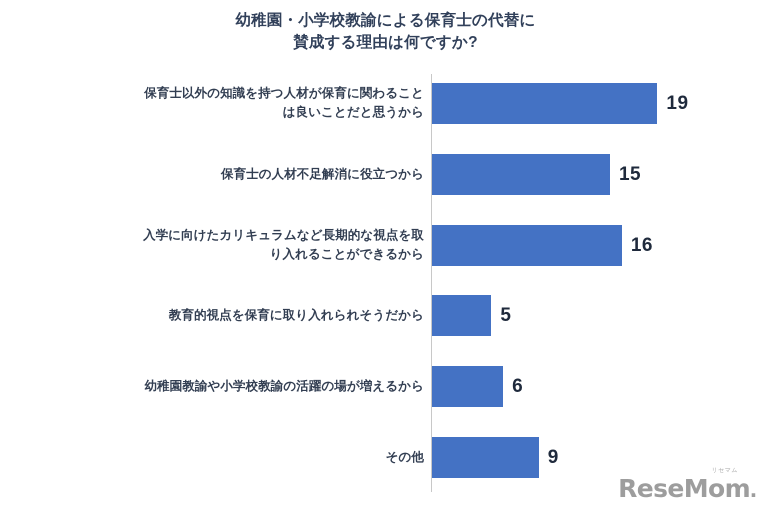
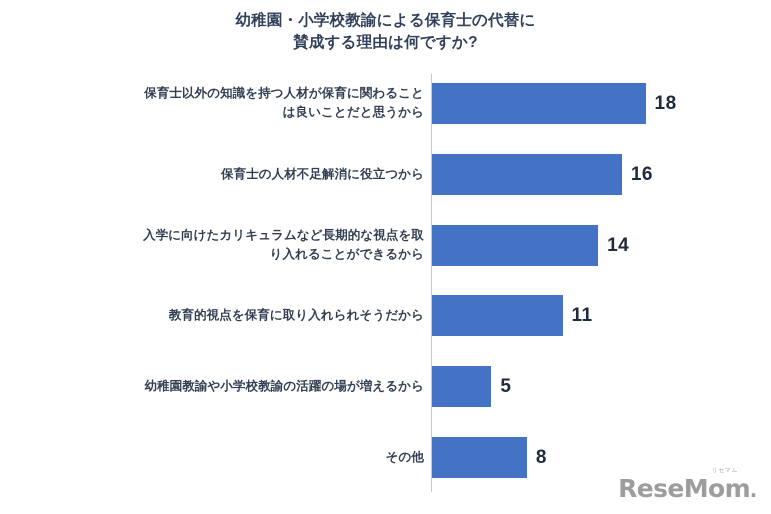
保育士以外の知識を持つ人材が保育に関わること は良いことだと思うから: 19 -> 18
保育士の人材不足解消に役立つから: 15 -> 16
入学に向けたカリキュラムなど長期的な視点を取 り入れることができるから: 16 -> 14
教育的視点を保育に取り入れられそうだから: 5 -> 11
幼稚園教諭や小学校教諭の活躍の場が増えるから: 6 -> 5
その他: 9 -> 8
